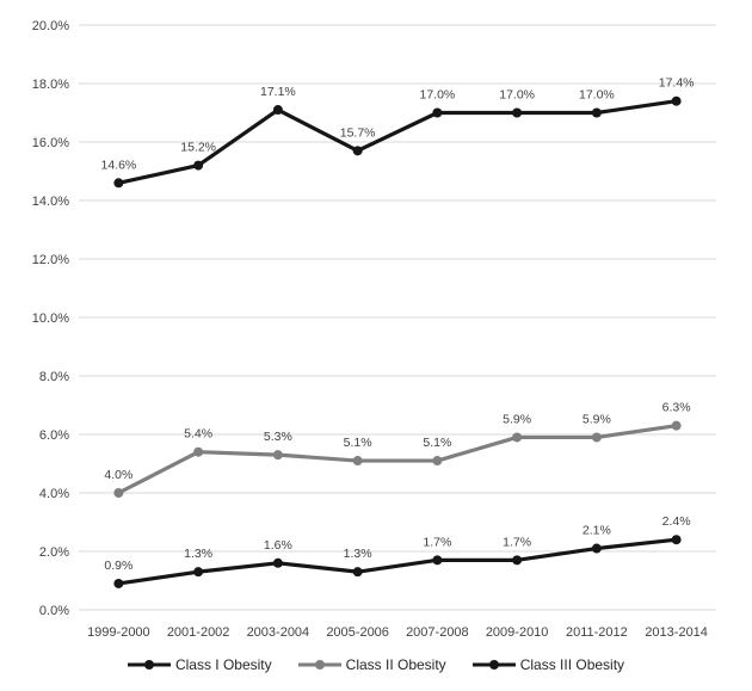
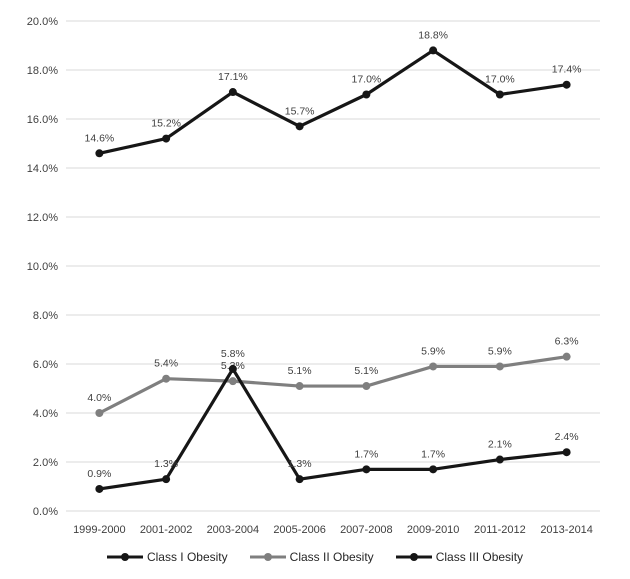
Class III Obesity/2003-2004: 1.6% -> 5.8%
Class I Obesity/2009-2010: 17.0% -> 18.8%
